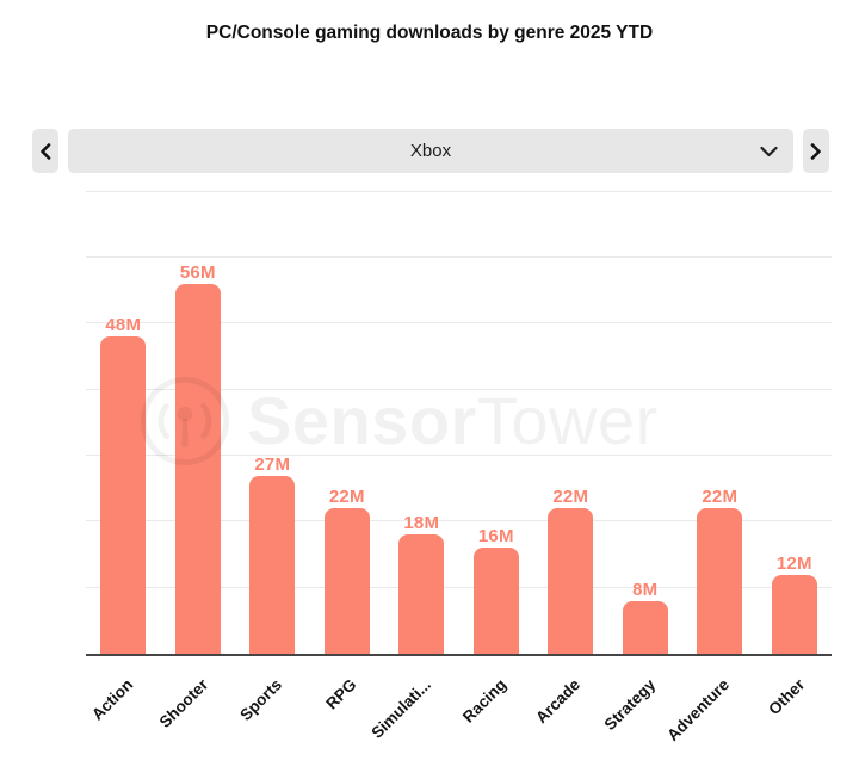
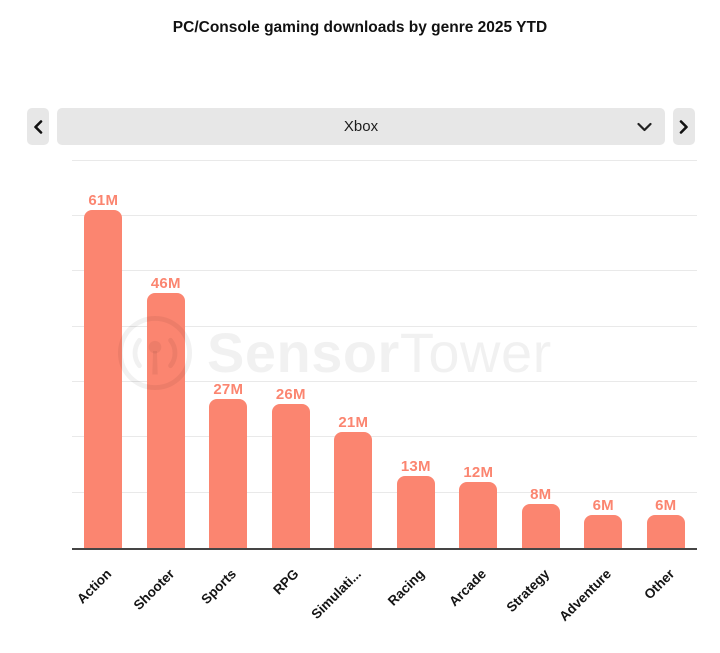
Action: 48M -> 61M
Shooter: 56M -> 46M
RPG: 22M -> 26M
Simulati...: 18M -> 21M
Racing: 16M -> 13M
Arcade: 22M -> 12M
Adventure: 22M -> 6M
Other: 12M -> 6M
